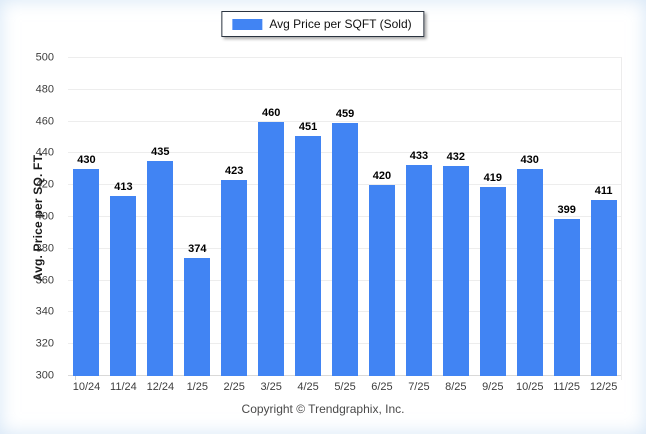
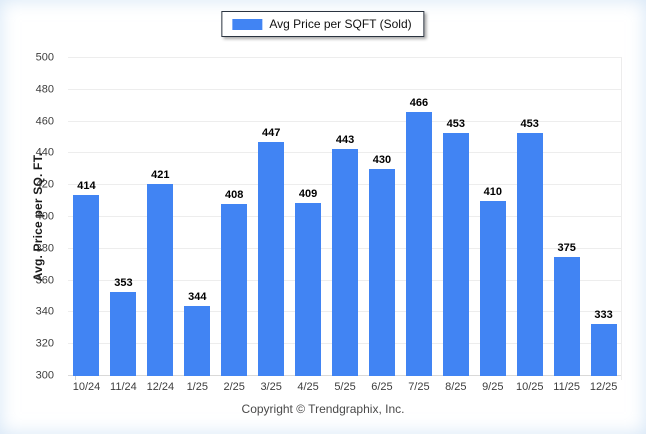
10/24: 430 -> 414
11/24: 413 -> 353
12/24: 435 -> 421
1/25: 374 -> 344
2/25: 423 -> 408
3/25: 460 -> 447
4/25: 451 -> 409
5/25: 459 -> 443
6/25: 420 -> 430
7/25: 433 -> 466
8/25: 432 -> 453
9/25: 419 -> 410
10/25: 430 -> 453
11/25: 399 -> 375
12/25: 411 -> 333
